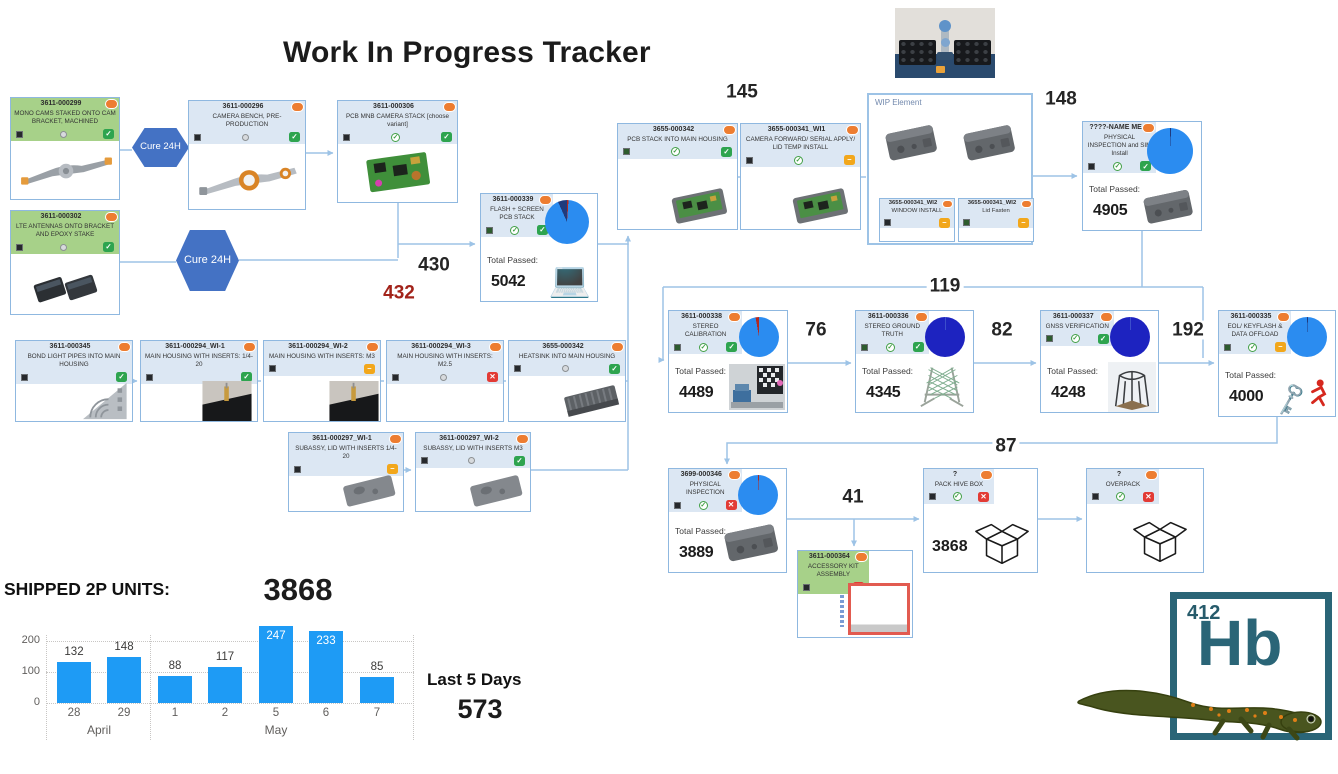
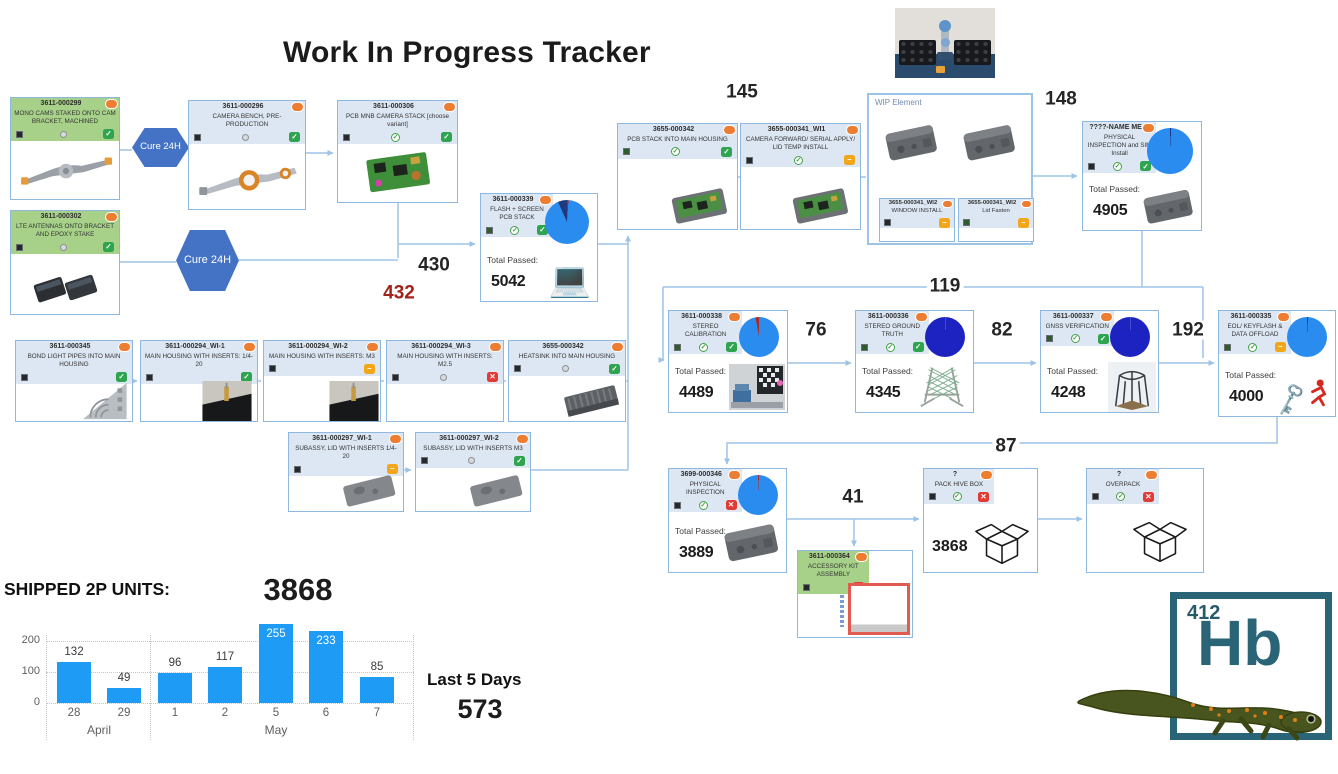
29: 148 -> 49
1: 88 -> 96
5: 247 -> 255
